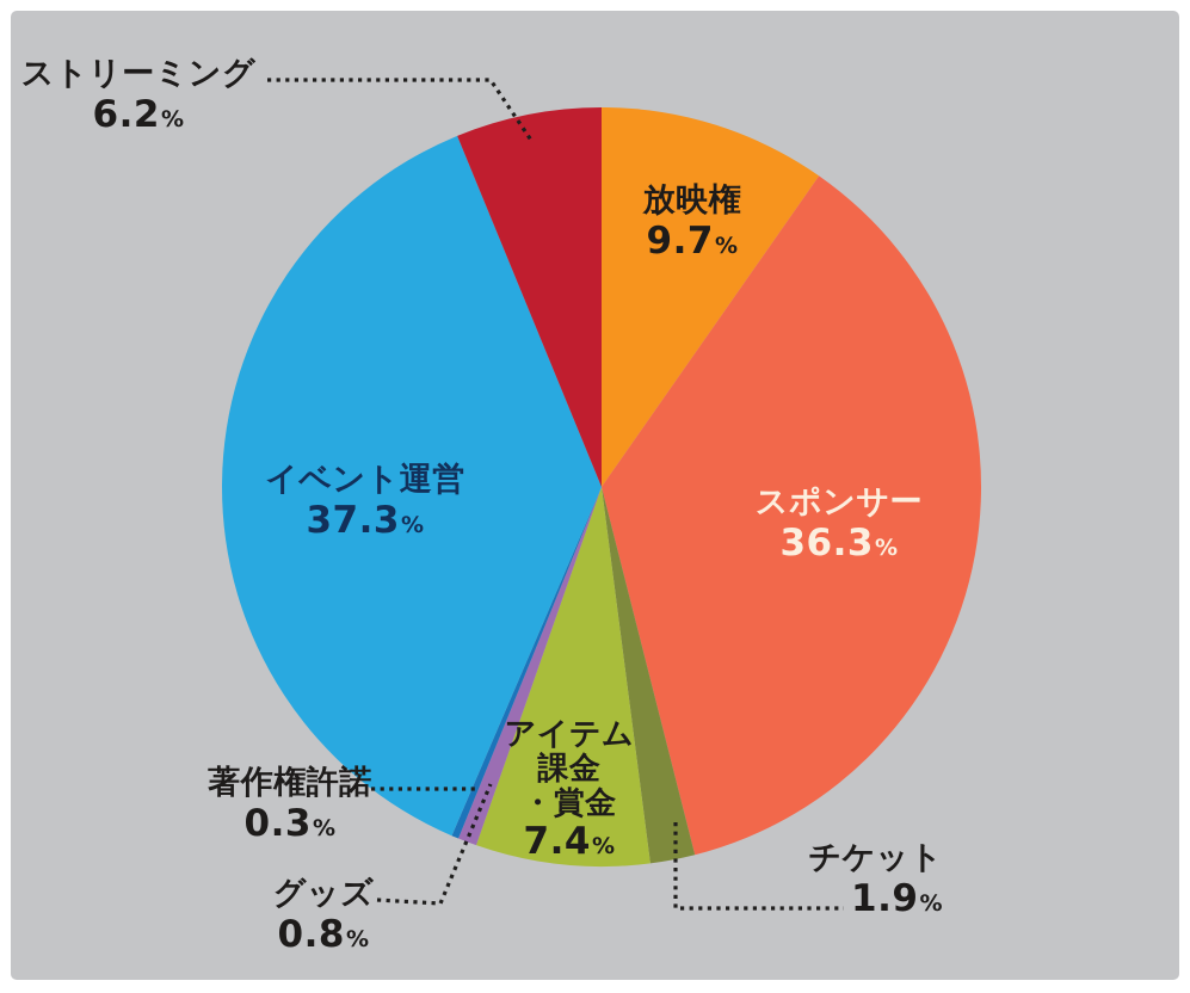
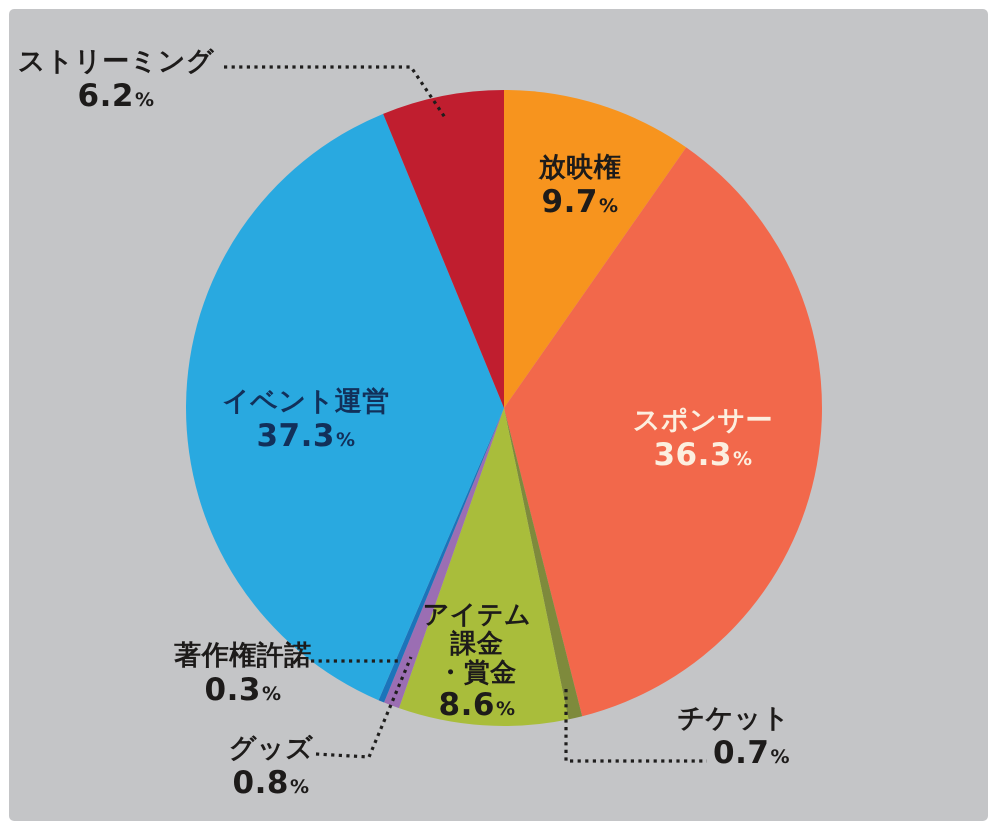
チケット: 1.9 -> 0.7
アイテム課金・賞金: 7.4 -> 8.6
